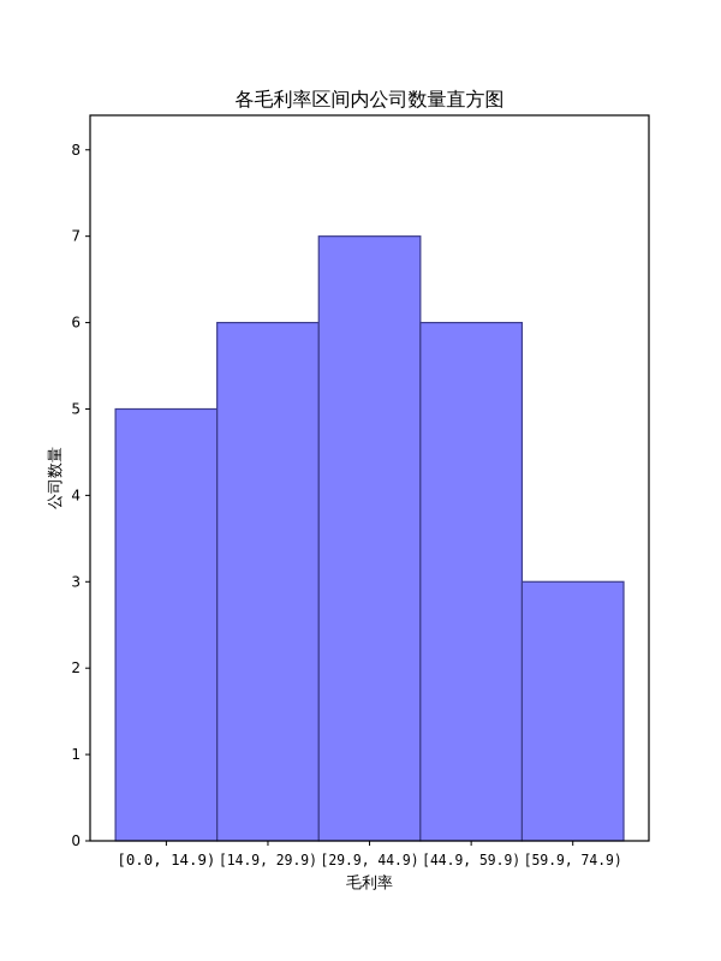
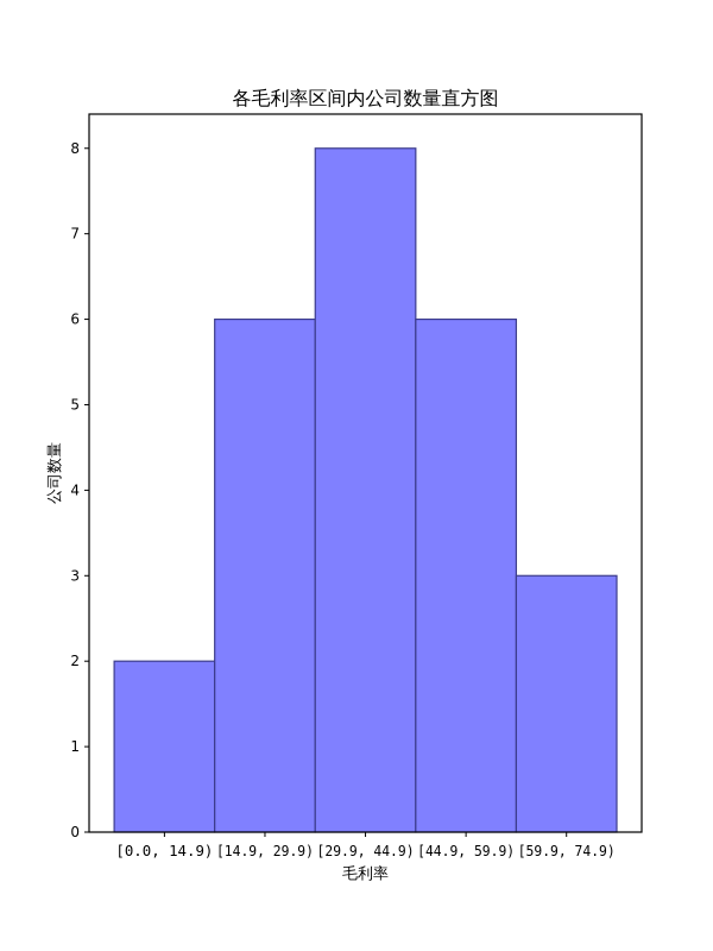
[0.0, 14.9): 5 -> 2
[29.9, 44.9): 7 -> 8
